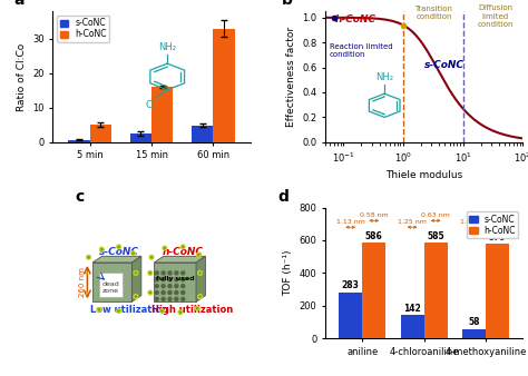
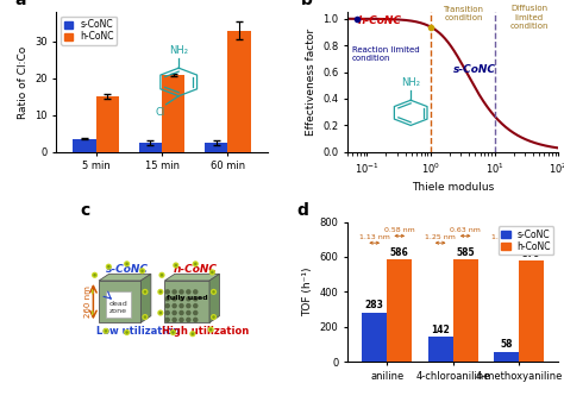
s-CoNC/5 min: 0.7 -> 3.5
h-CoNC/5 min: 5 -> 15
h-CoNC/15 min: 16 -> 21
s-CoNC/60 min: 4.8 -> 2.5
